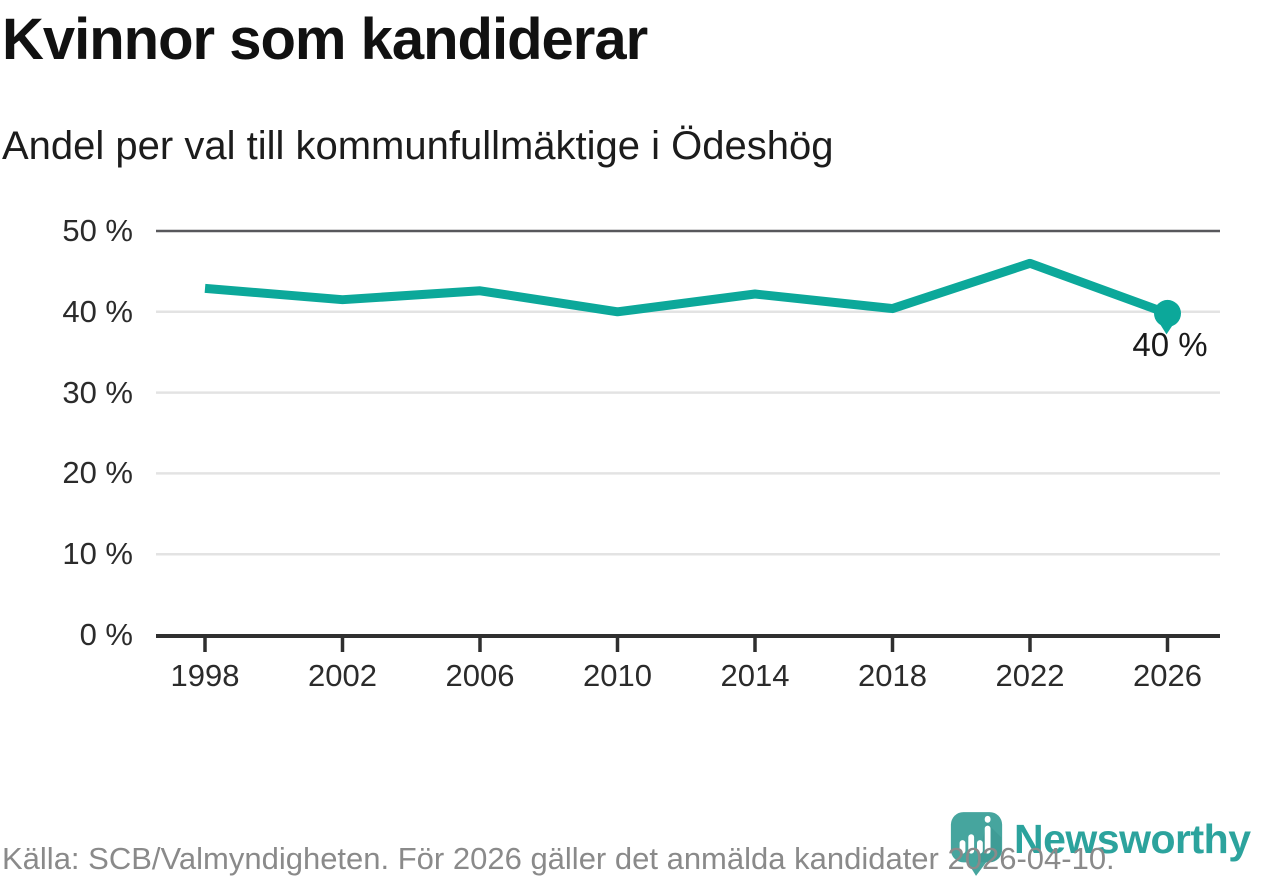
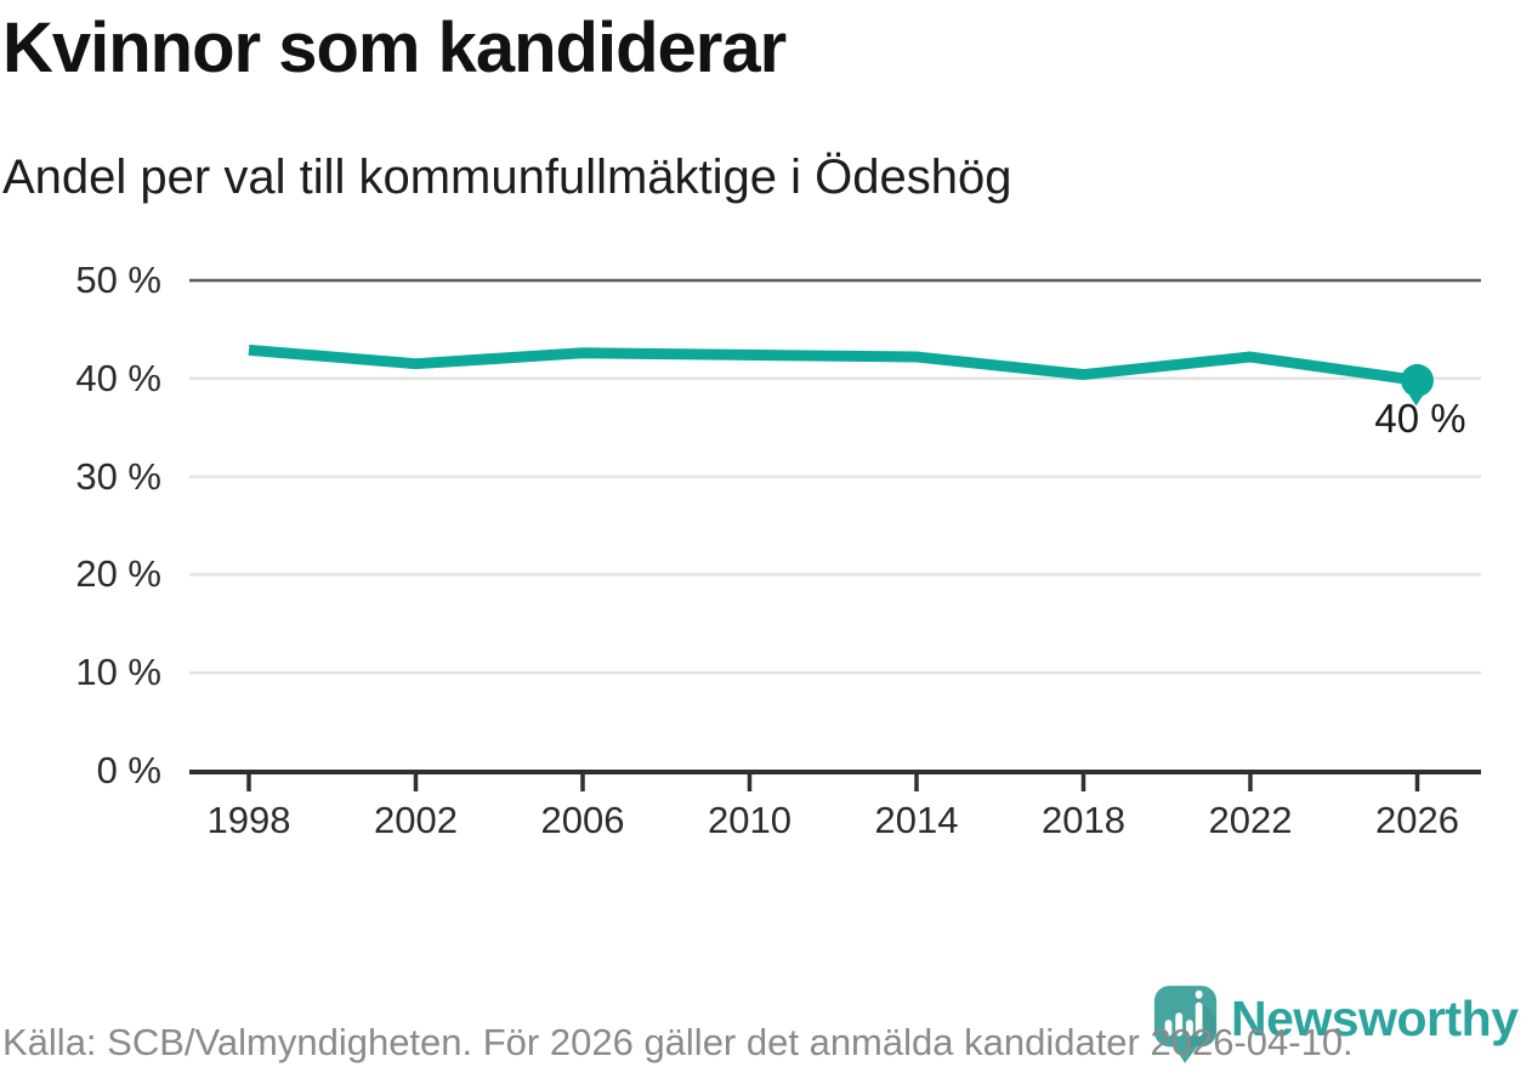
2010: 40% -> 42%
2022: 46% -> 42%
